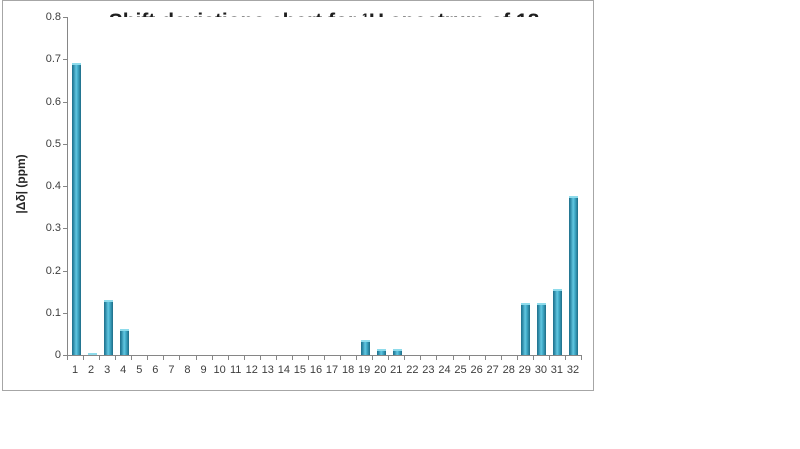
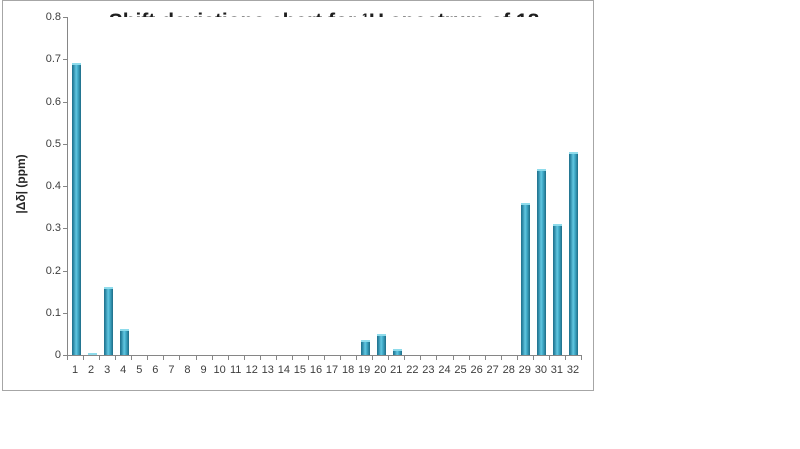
3: 0.13 -> 0.16
20: 0.01 -> 0.05
29: 0.12 -> 0.36
30: 0.12 -> 0.44
31: 0.16 -> 0.31
32: 0.38 -> 0.48
